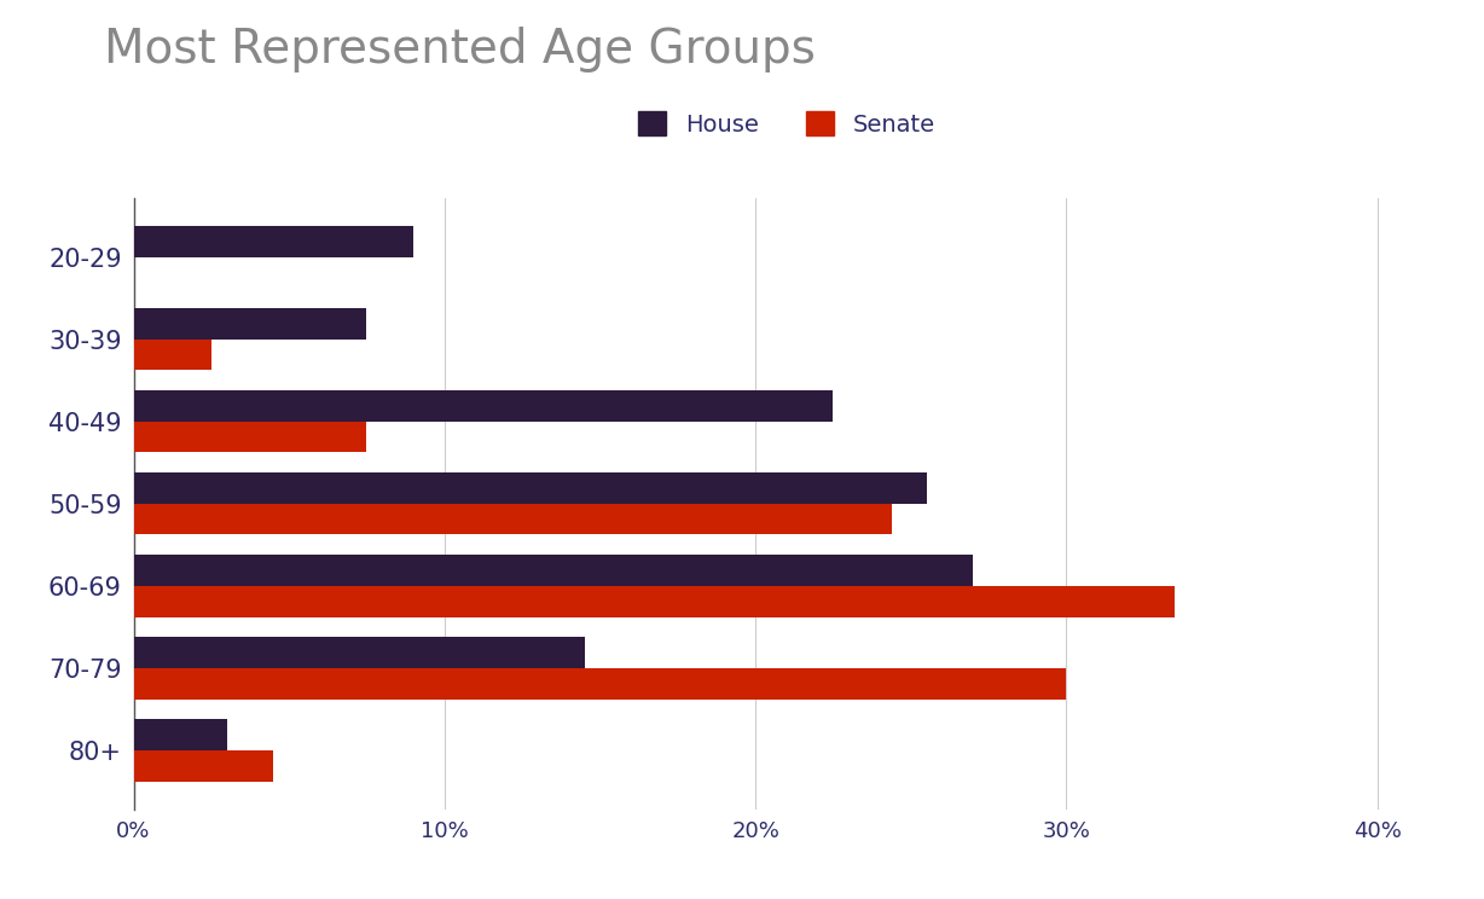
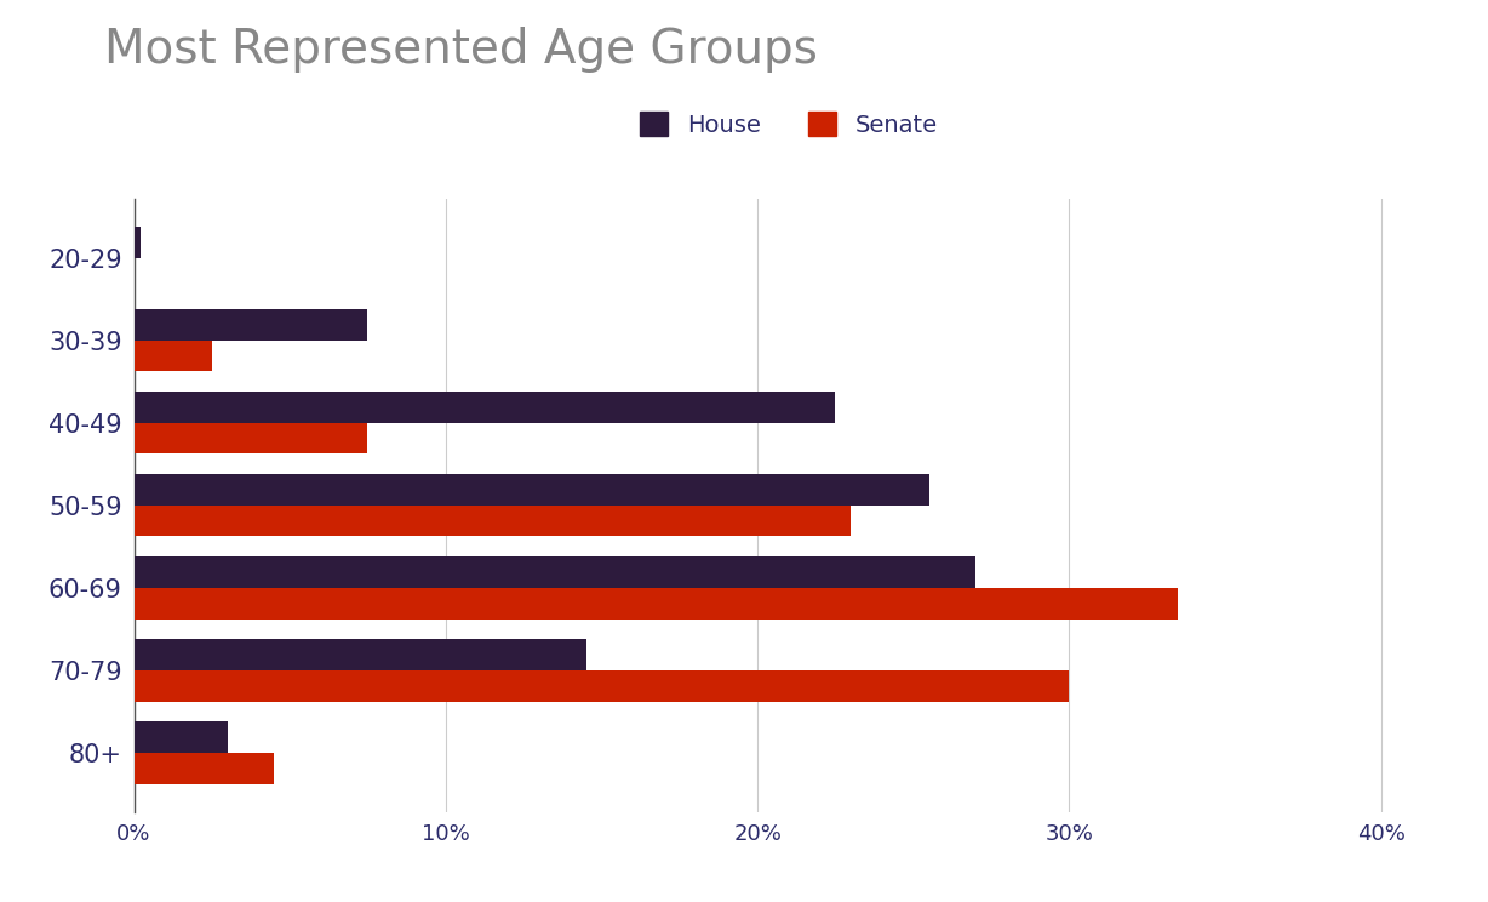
House/20-29: 9.0% -> 0.2%
Senate/50-59: 24.4% -> 23.0%
